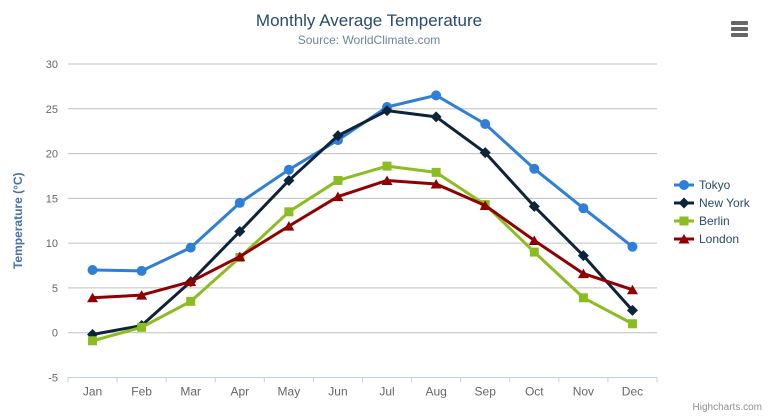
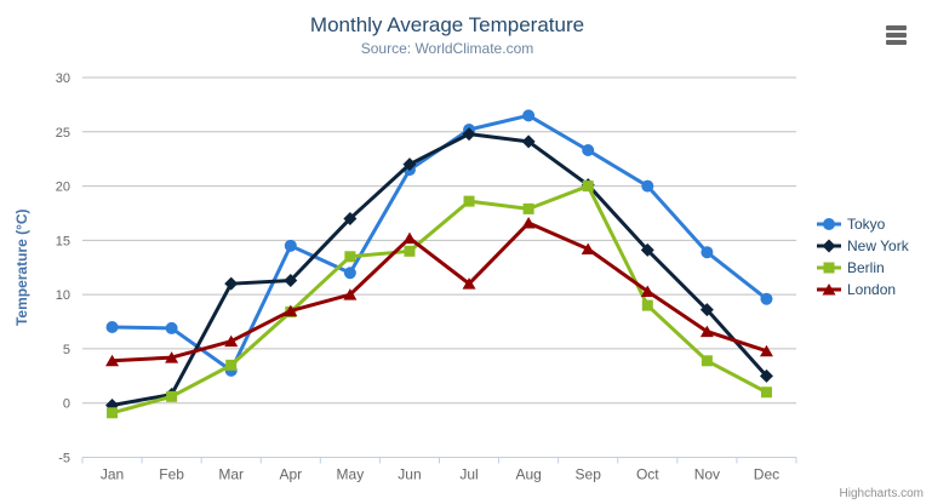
Tokyo/Mar: 10 -> 3
New York/Mar: 6 -> 11
Tokyo/May: 18 -> 12
London/May: 12 -> 10
Berlin/Jun: 17 -> 14
London/Jul: 17 -> 11
Berlin/Sep: 14 -> 20
Tokyo/Oct: 18 -> 20
